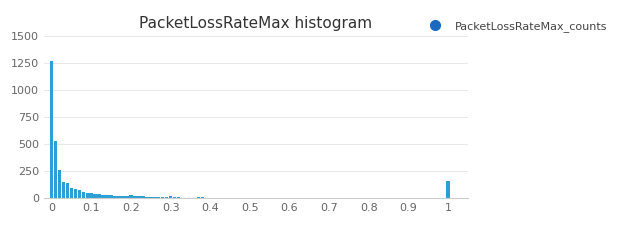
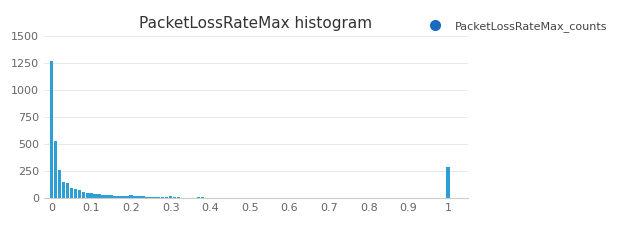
1: 160 -> 290
